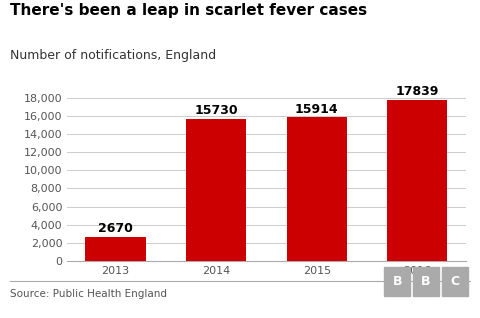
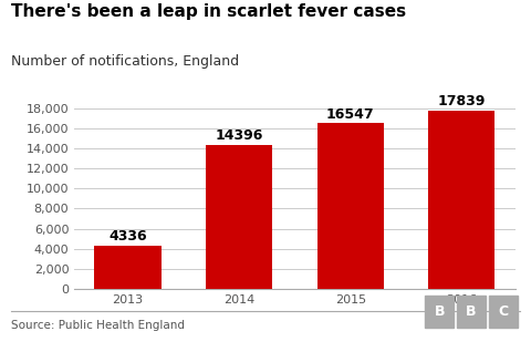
2013: 2670 -> 4336
2014: 15730 -> 14396
2015: 15914 -> 16547
